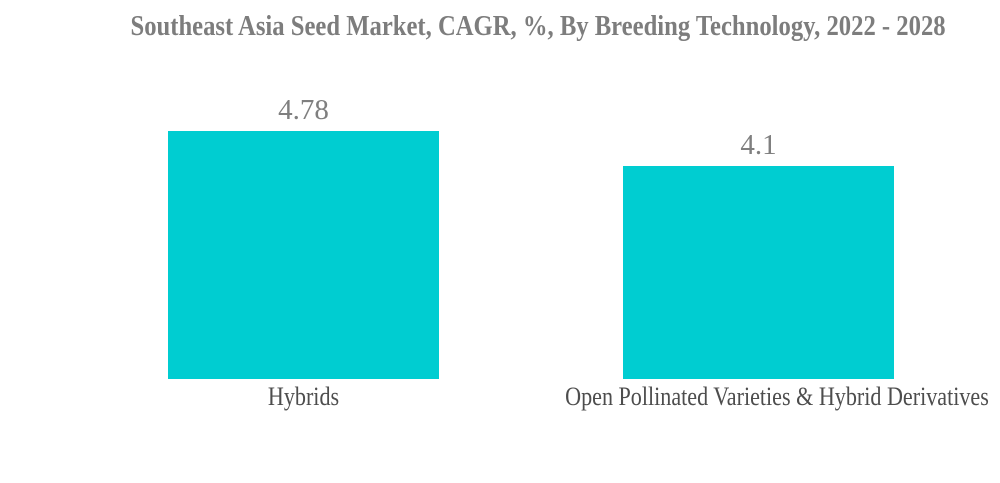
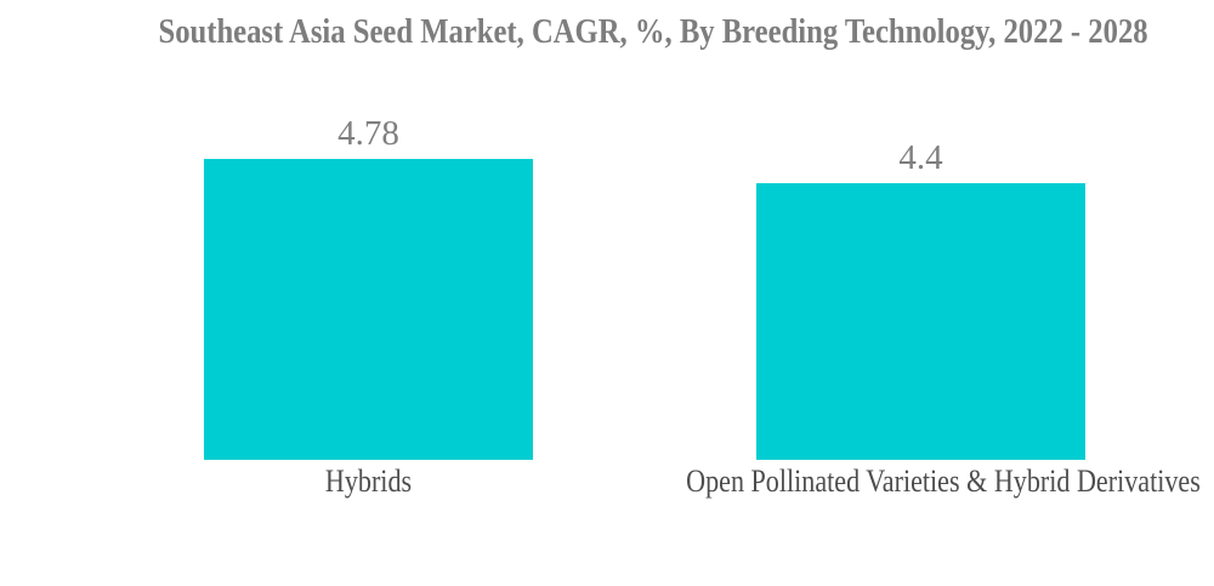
Open Pollinated Varieties & Hybrid Derivatives: 4.1 -> 4.4
